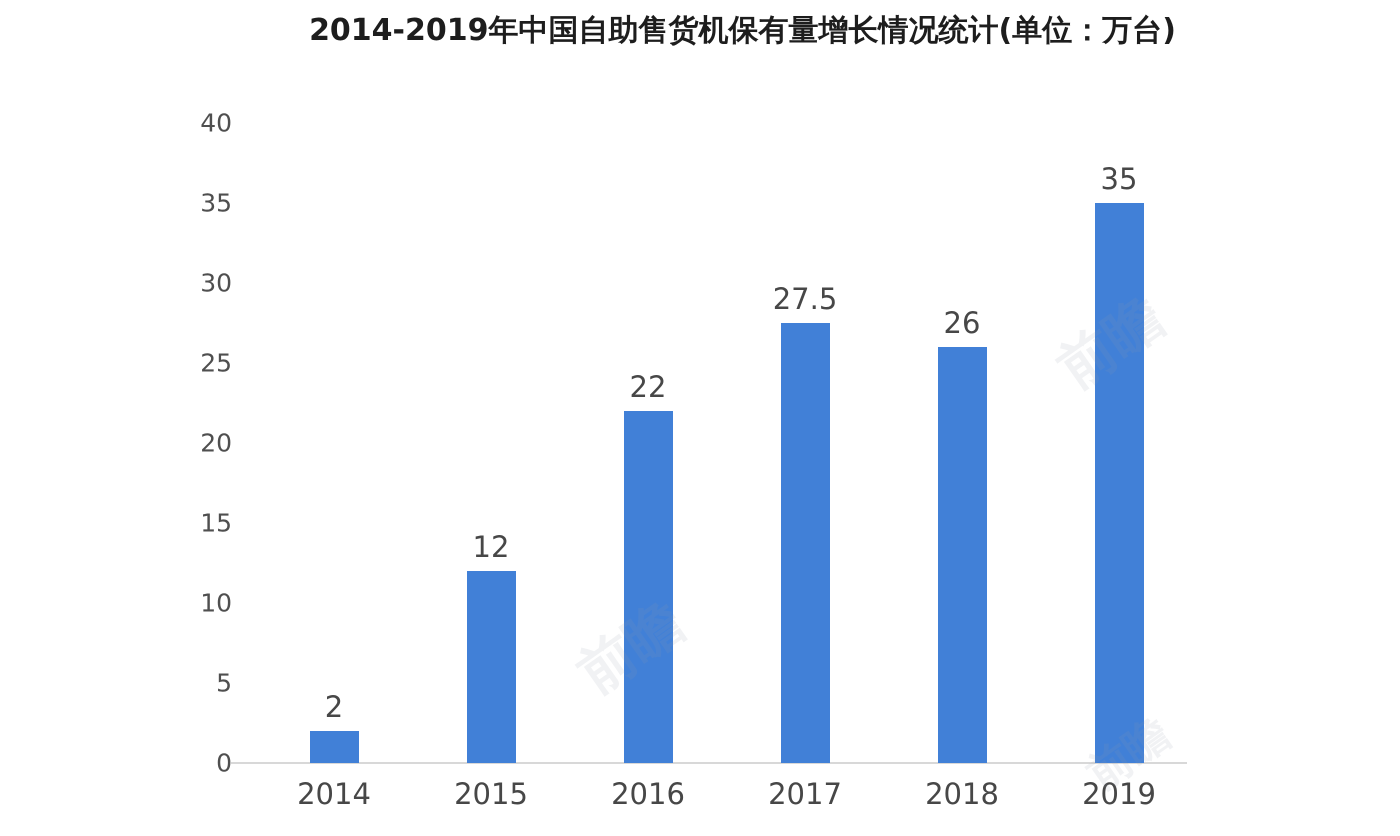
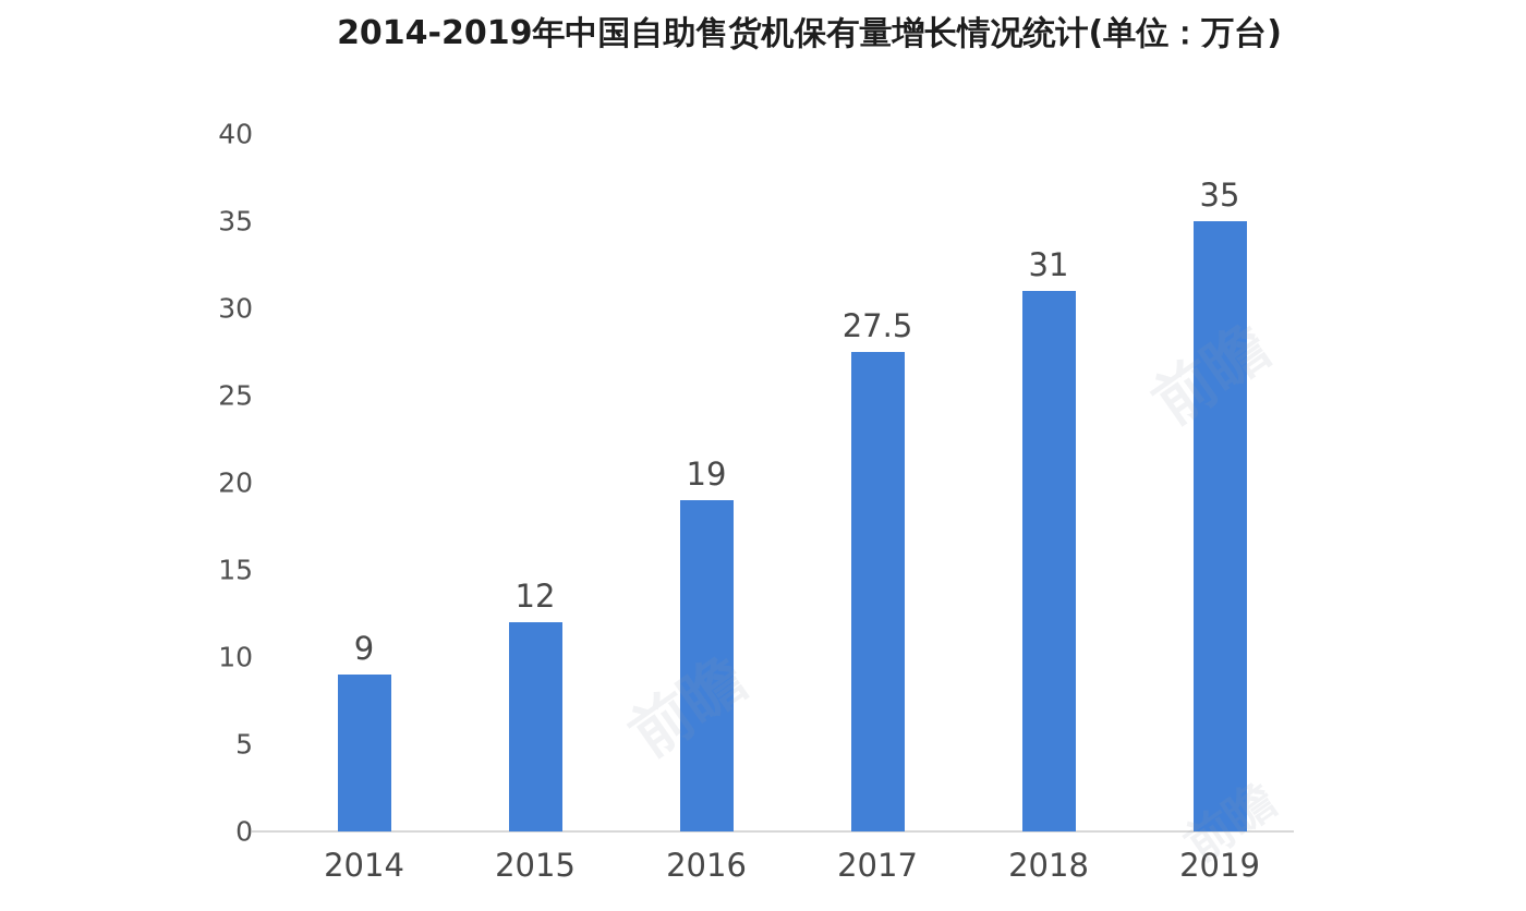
2014: 2 -> 9
2016: 22 -> 19
2018: 26 -> 31
